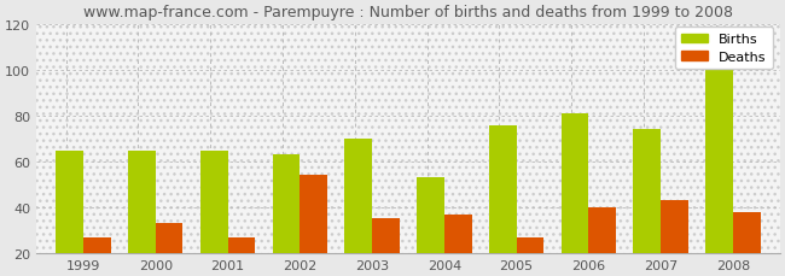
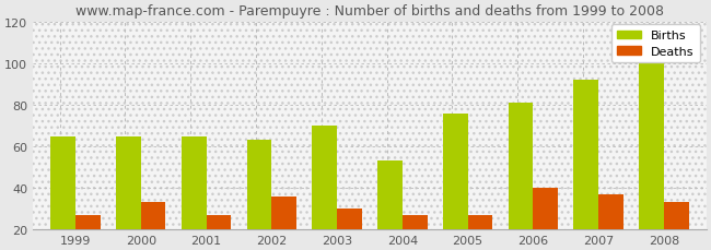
Deaths/2002: 54 -> 36
Deaths/2003: 35 -> 30
Deaths/2004: 37 -> 27
Births/2007: 74 -> 92
Deaths/2007: 43 -> 37
Deaths/2008: 38 -> 33
